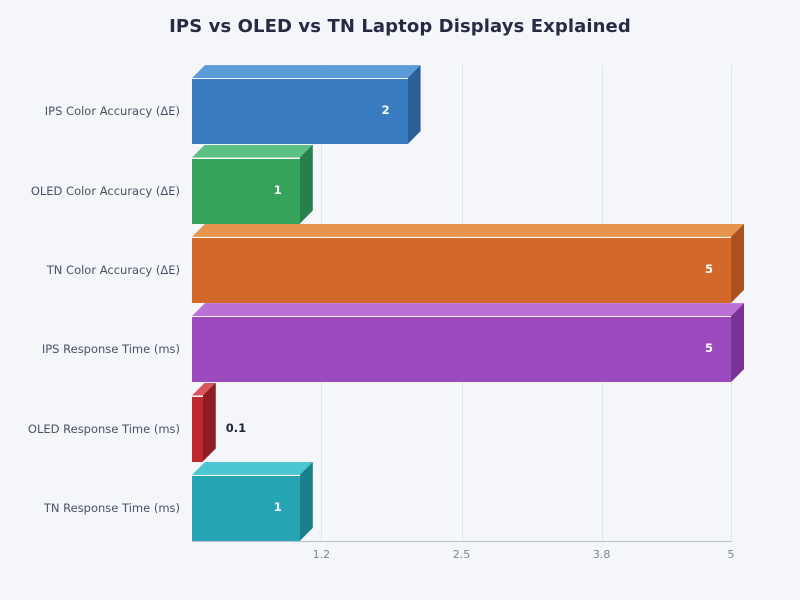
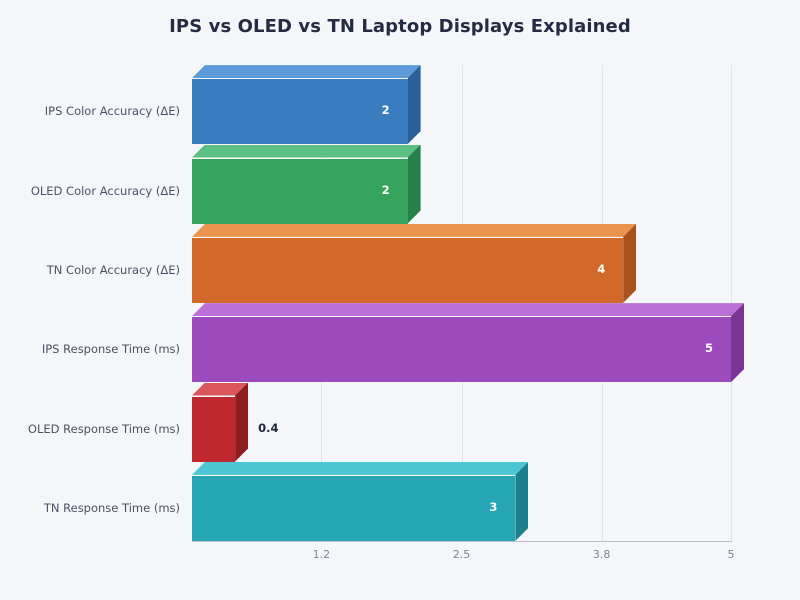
OLED Color Accuracy (ΔE): 1 -> 2
TN Color Accuracy (ΔE): 5 -> 4
OLED Response Time (ms): 0.1 -> 0.4
TN Response Time (ms): 1 -> 3
